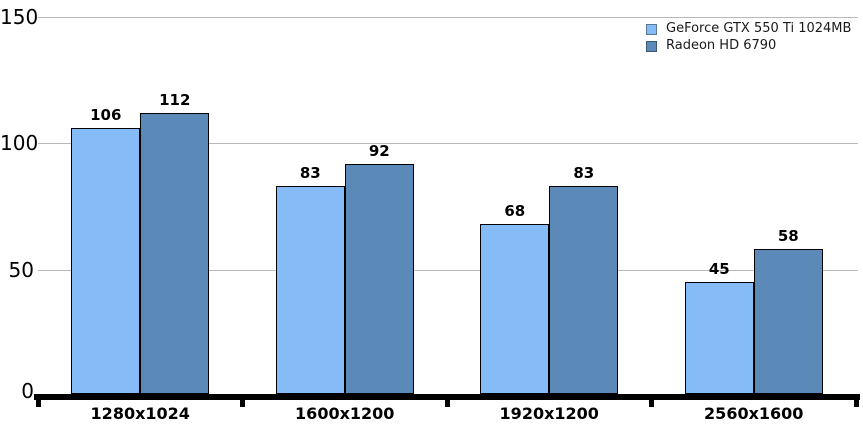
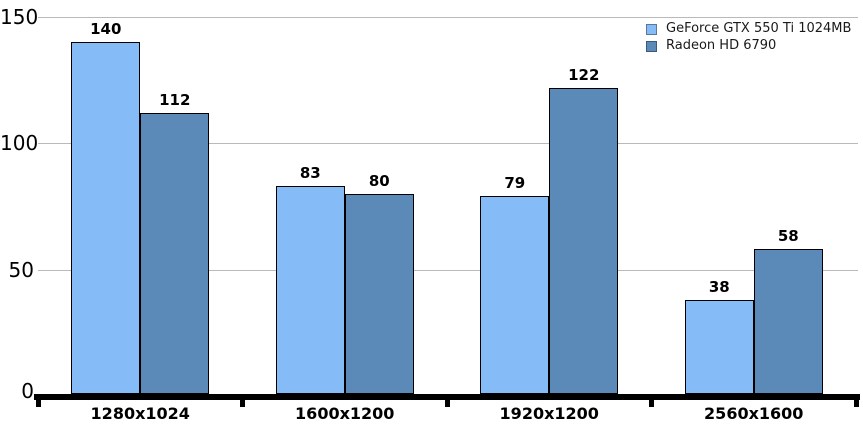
GeForce GTX 550 Ti 1024MB/1280x1024: 106 -> 140
Radeon HD 6790/1600x1200: 92 -> 80
GeForce GTX 550 Ti 1024MB/1920x1200: 68 -> 79
Radeon HD 6790/1920x1200: 83 -> 122
GeForce GTX 550 Ti 1024MB/2560x1600: 45 -> 38
